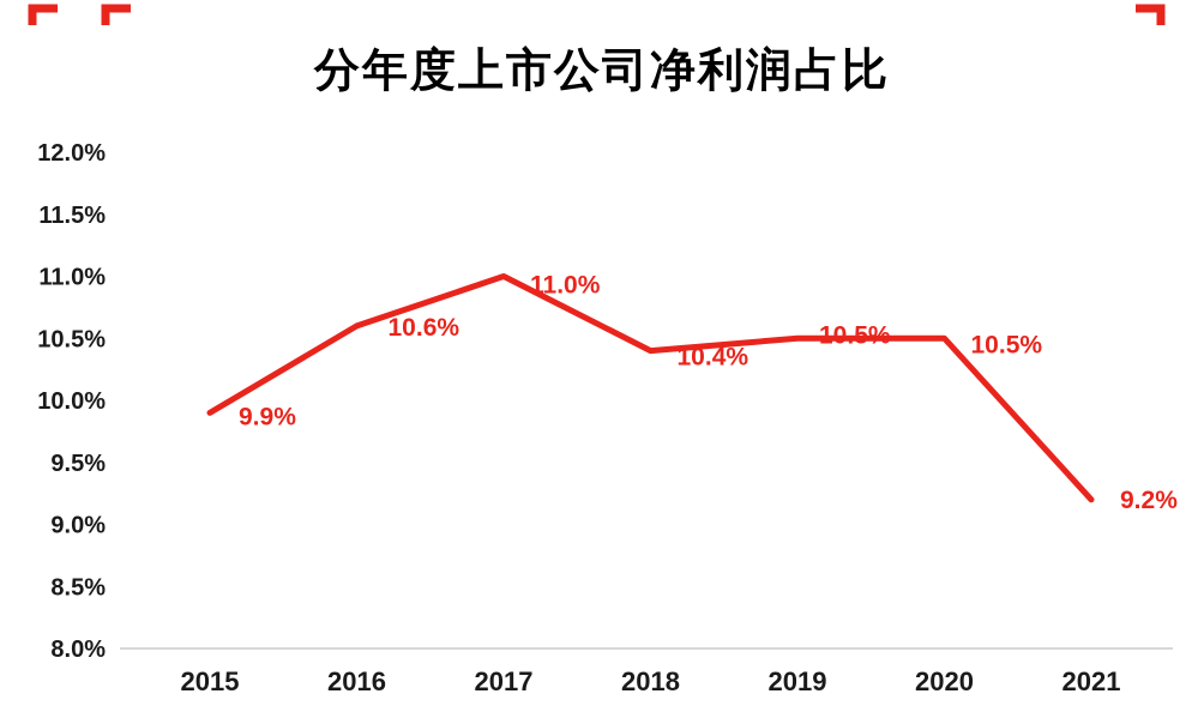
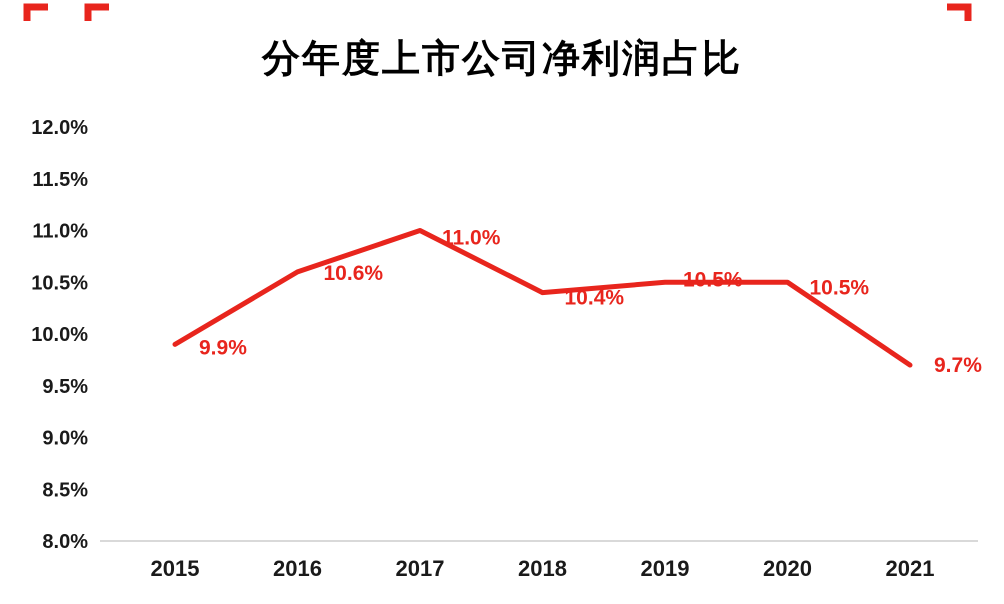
2021: 9.2% -> 9.7%
